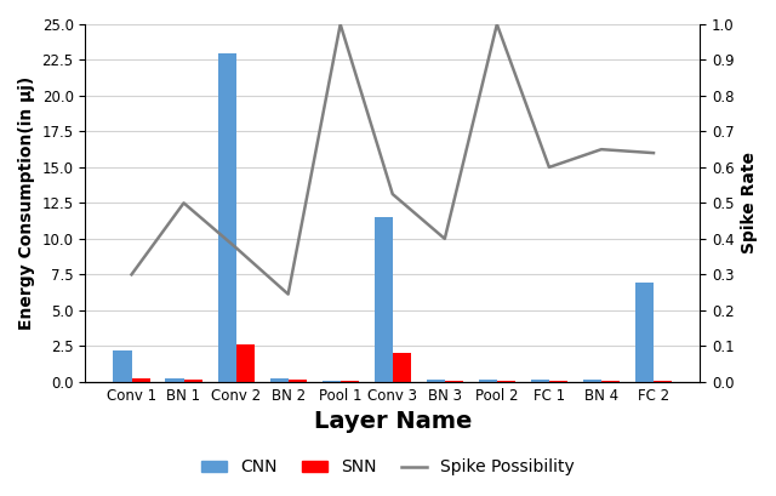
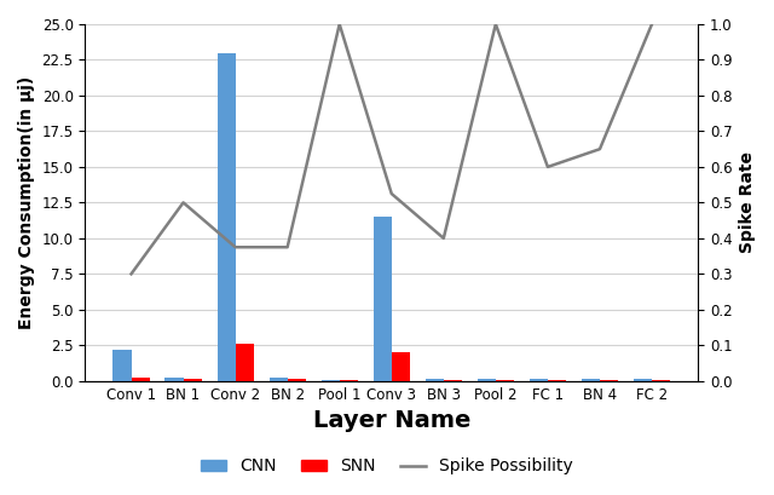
Spike Possibility/BN 2: 0.245 -> 0.375
CNN/FC 2: 6.9 -> 0.1
Spike Possibility/FC 2: 0.640 -> 1.000
